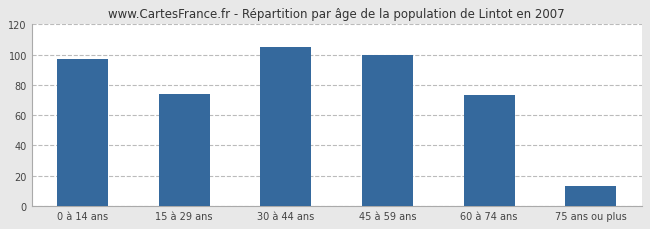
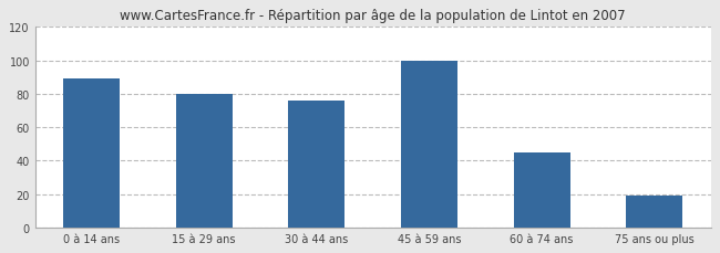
0 à 14 ans: 97 -> 89
15 à 29 ans: 74 -> 80
30 à 44 ans: 105 -> 76
60 à 74 ans: 73 -> 45
75 ans ou plus: 13 -> 19
